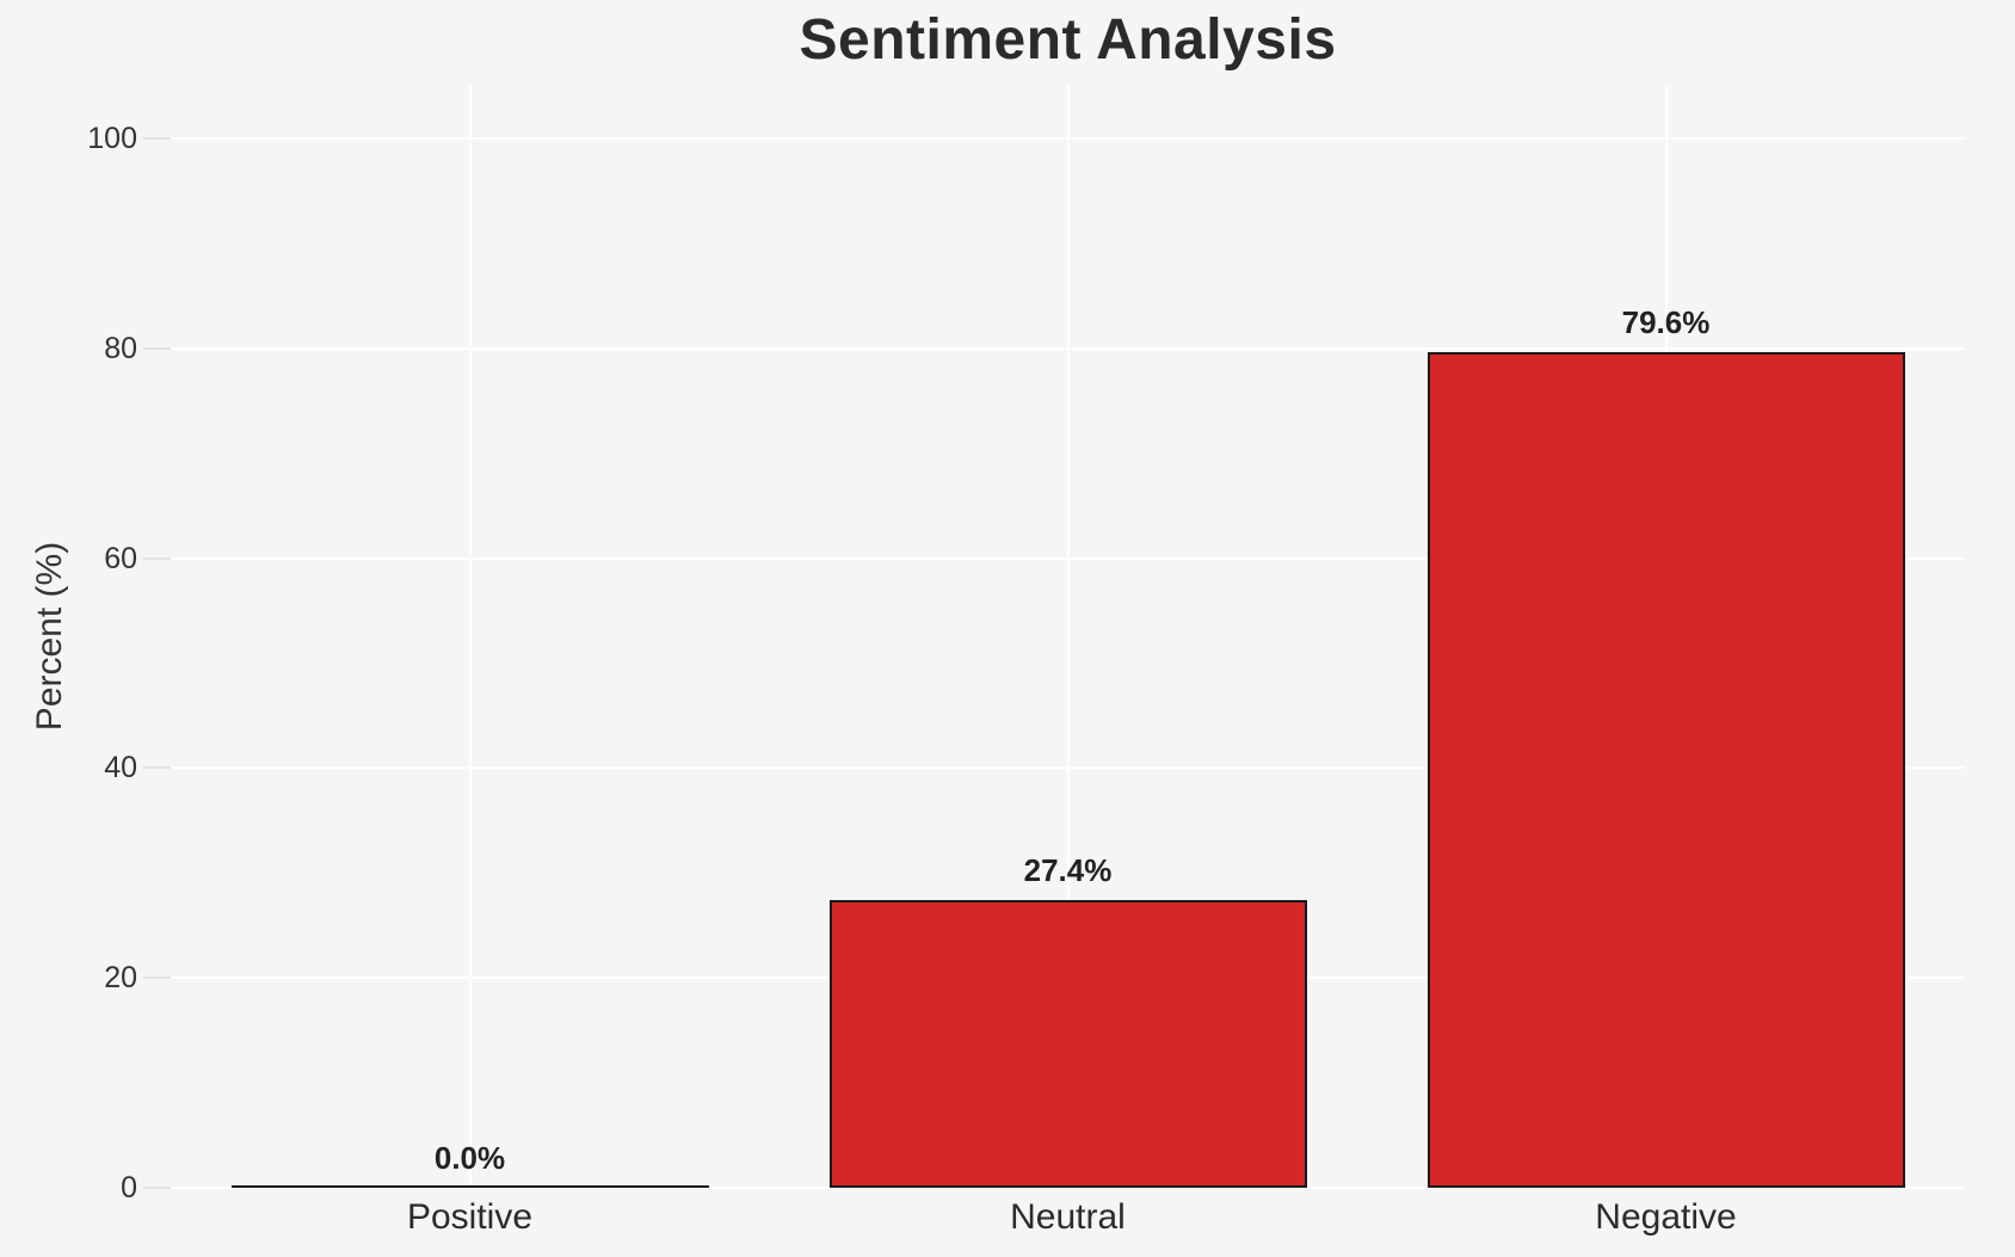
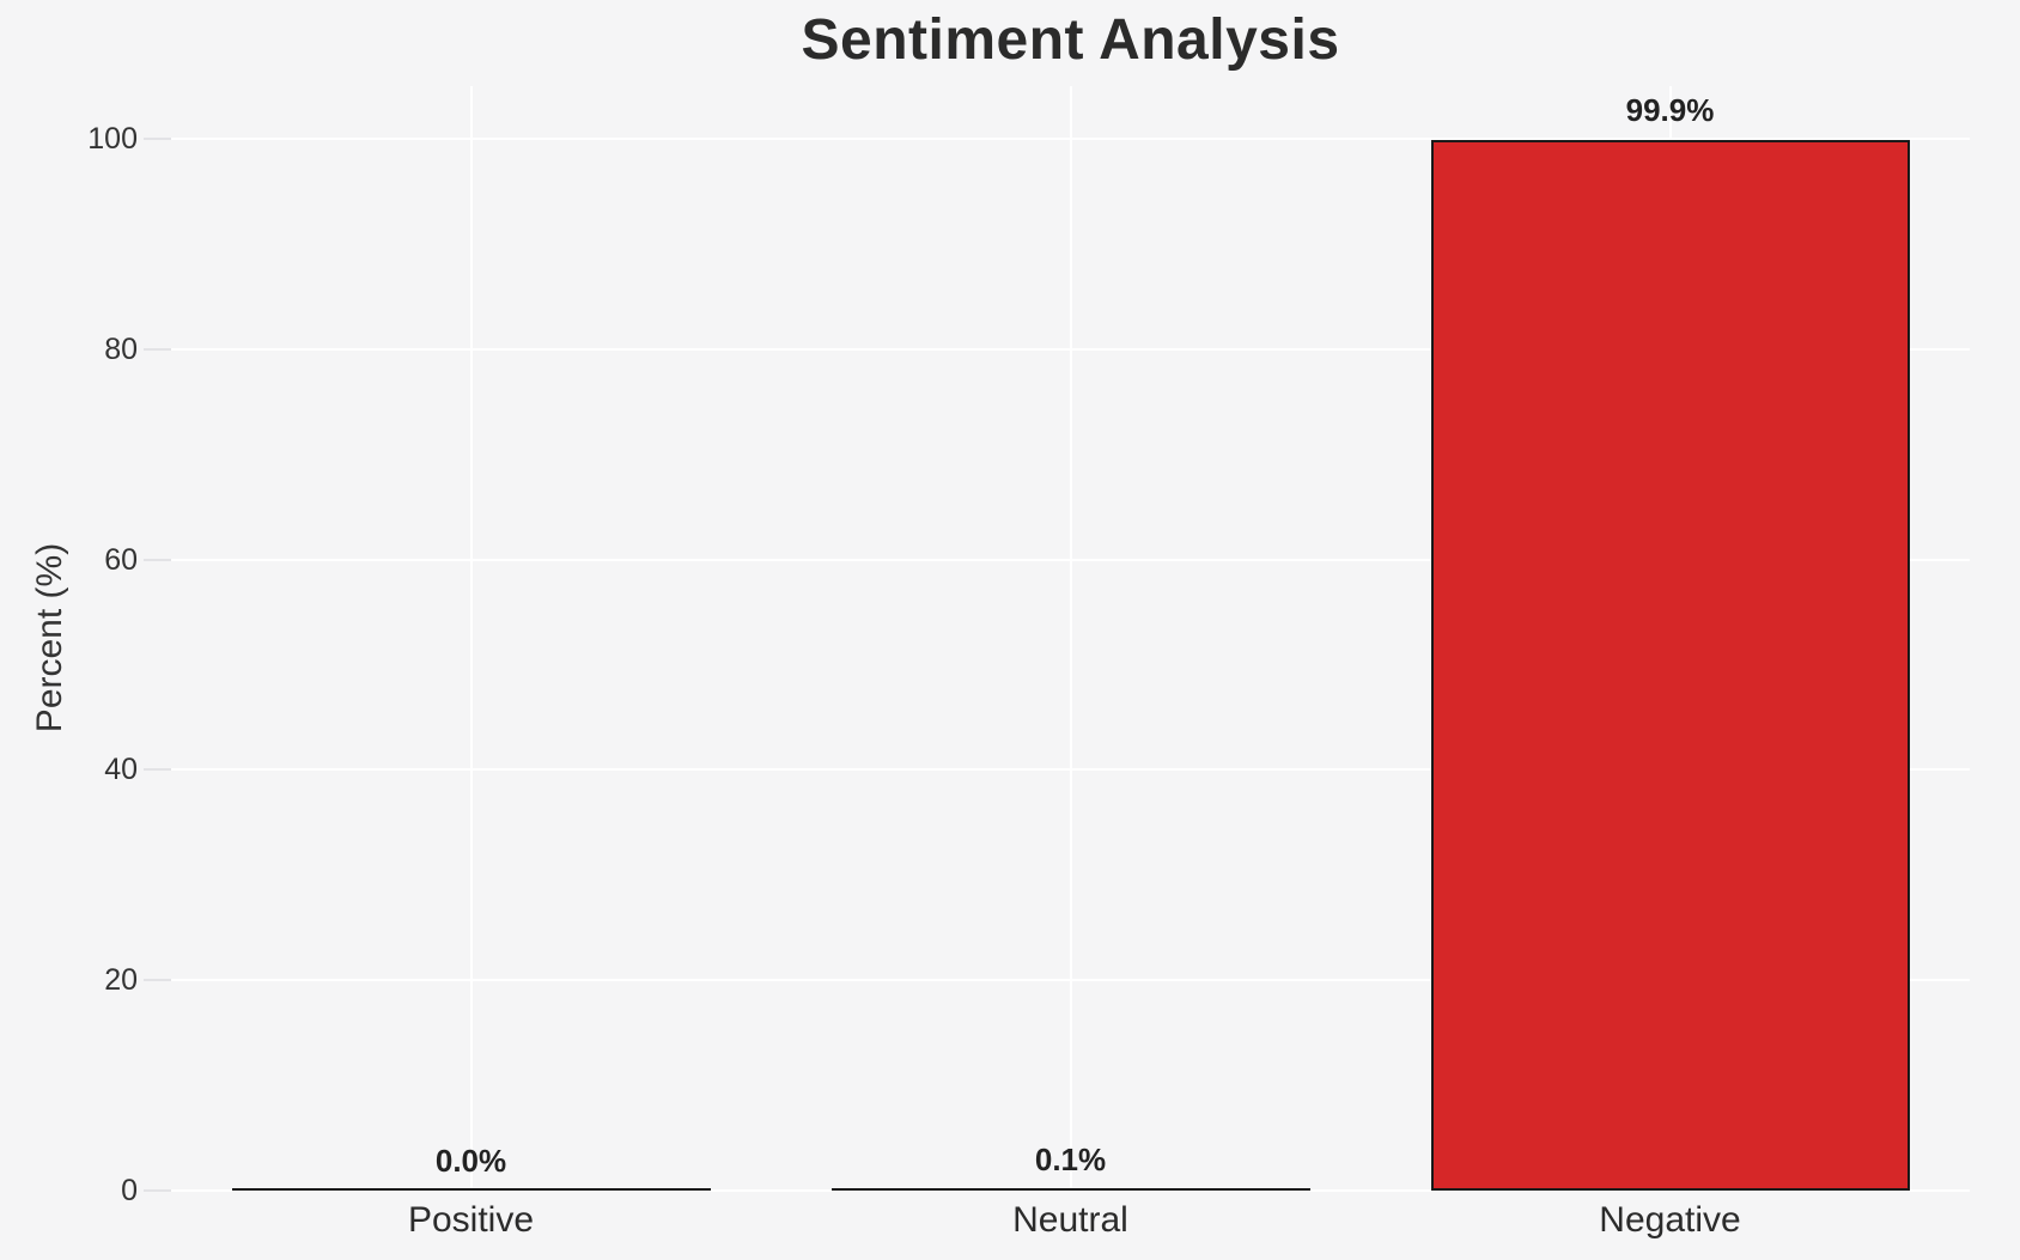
Neutral: 27.4% -> 0.1%
Negative: 79.6% -> 99.9%
